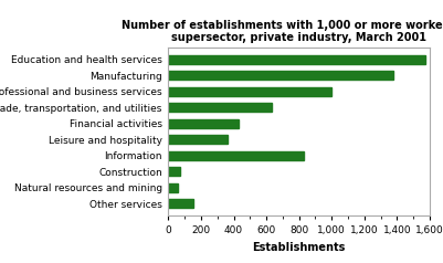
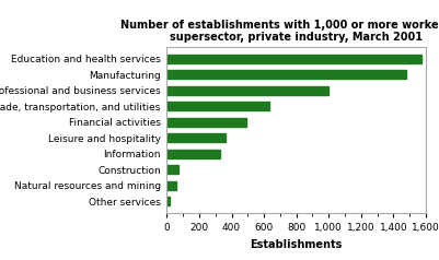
Manufacturing: 1,380 -> 1,480
Financial activities: 430 -> 490
Information: 830 -> 330
Other services: 150 -> 20
